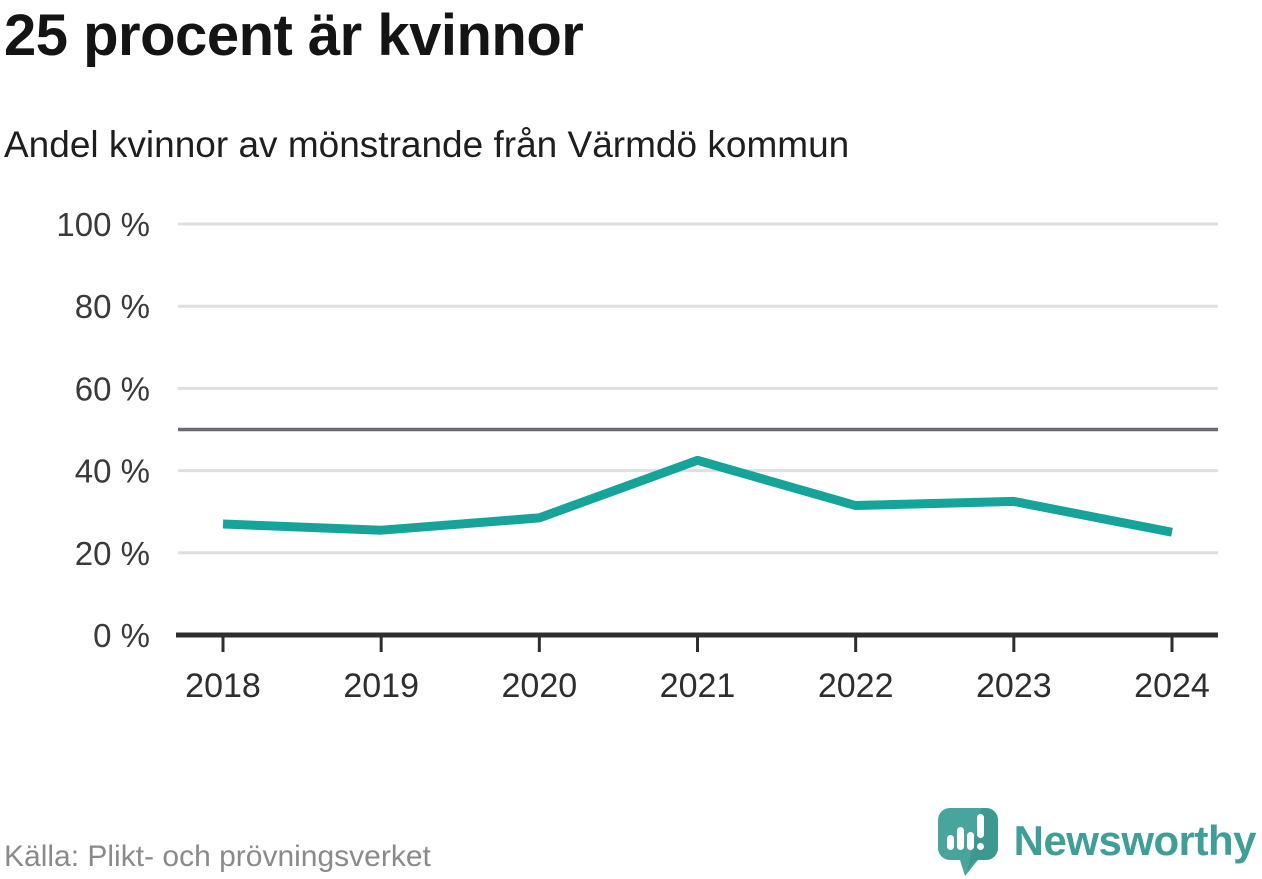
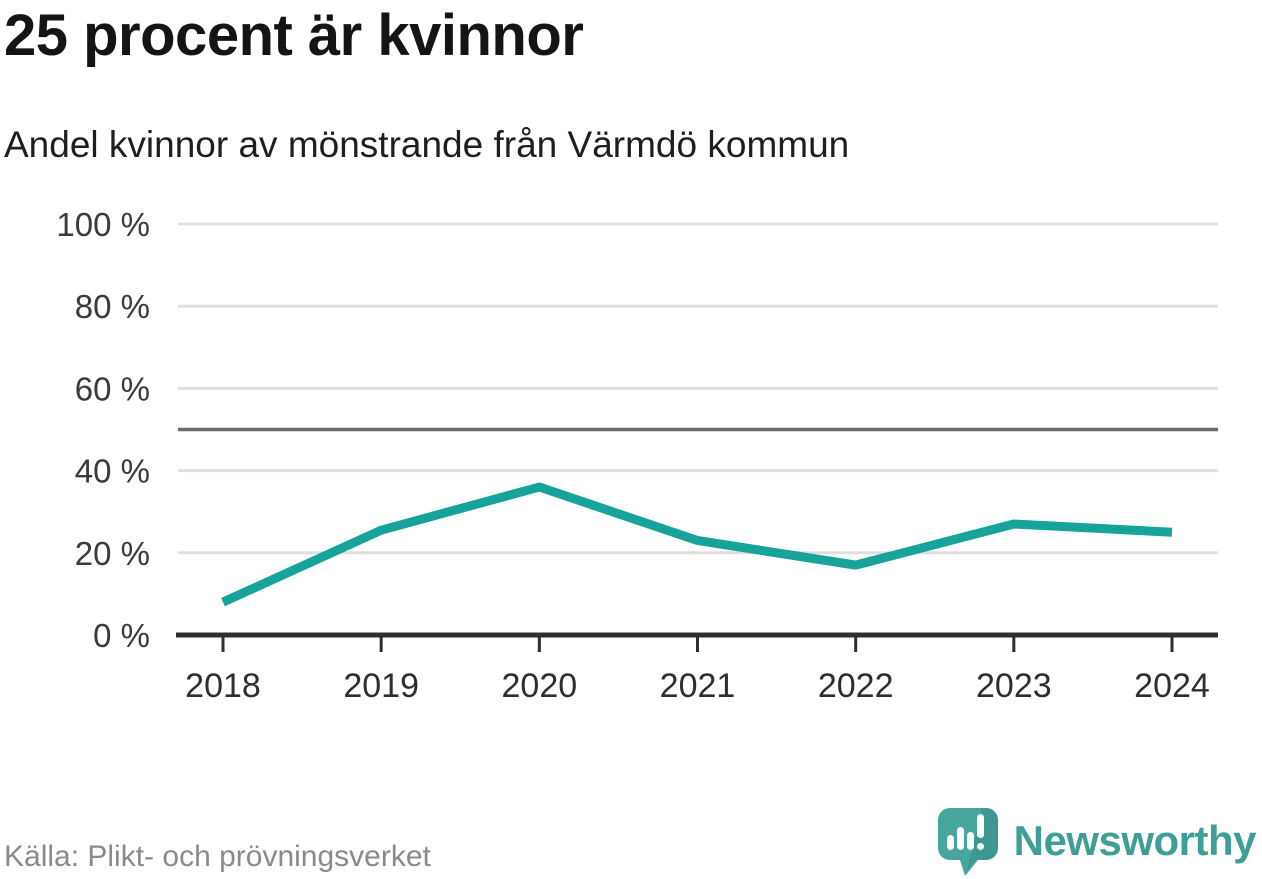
2018: 27% -> 8%
2020: 28% -> 36%
2021: 42% -> 23%
2022: 32% -> 17%
2023: 32% -> 27%
